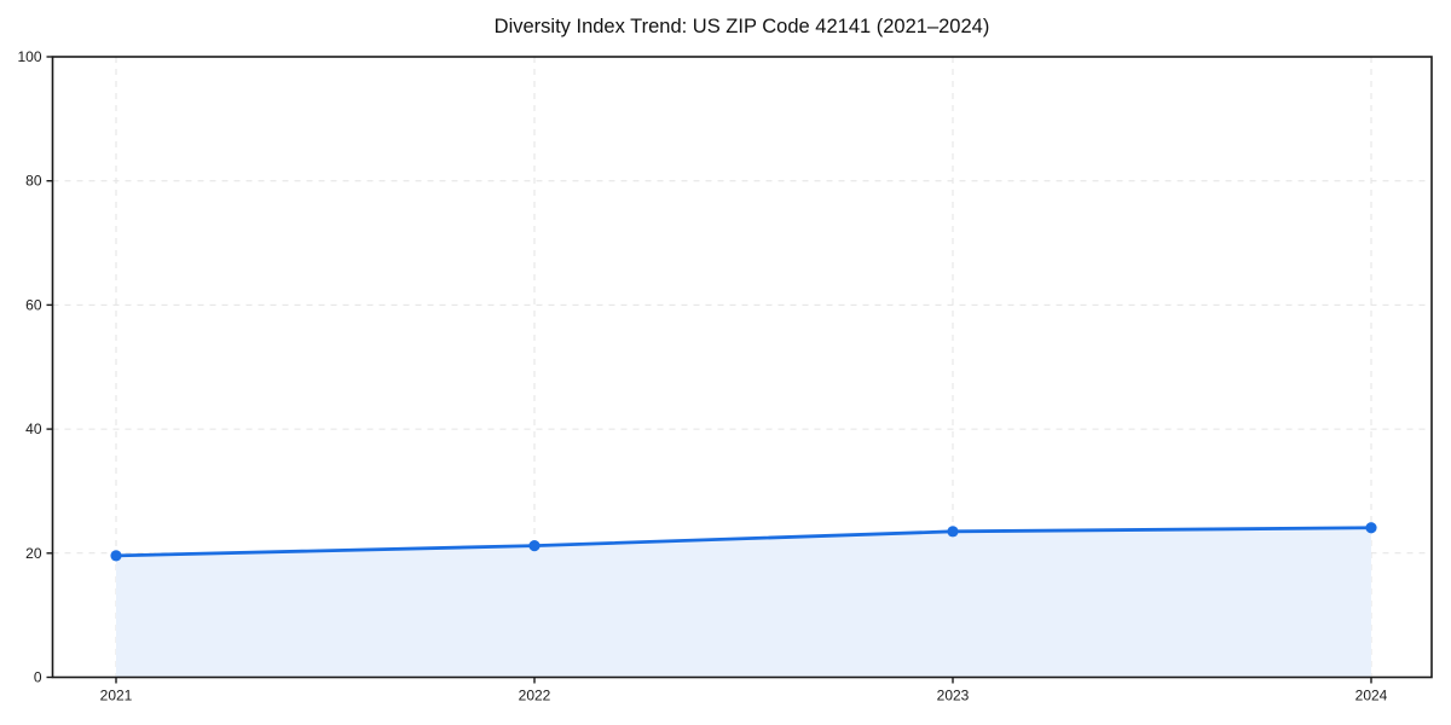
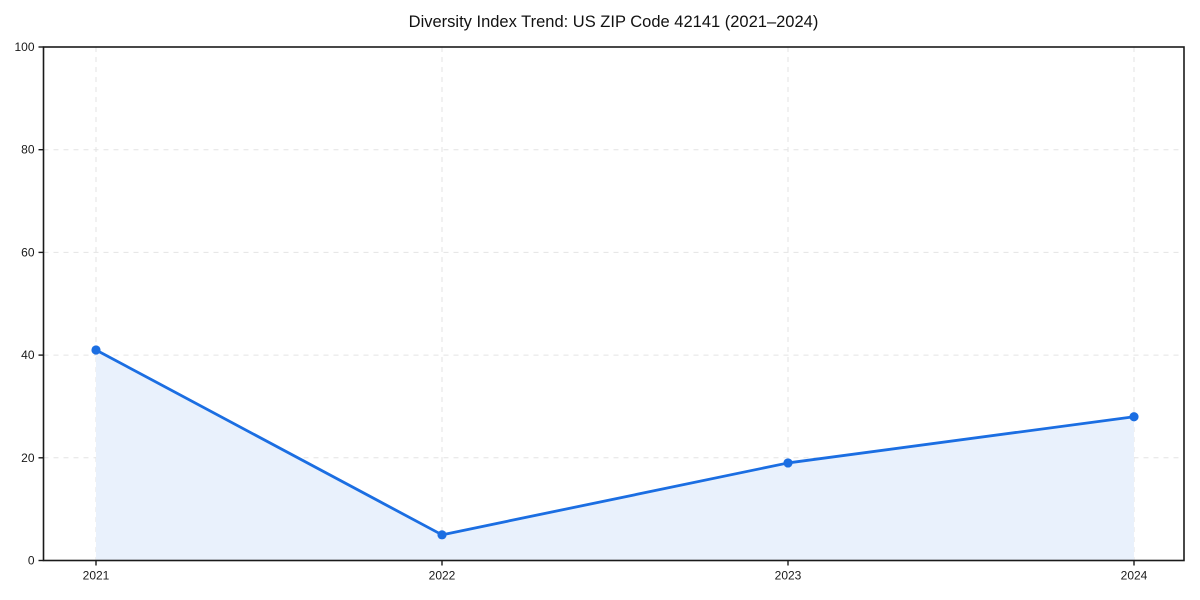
2021: 20 -> 41
2022: 21 -> 5
2023: 24 -> 19
2024: 24 -> 28
